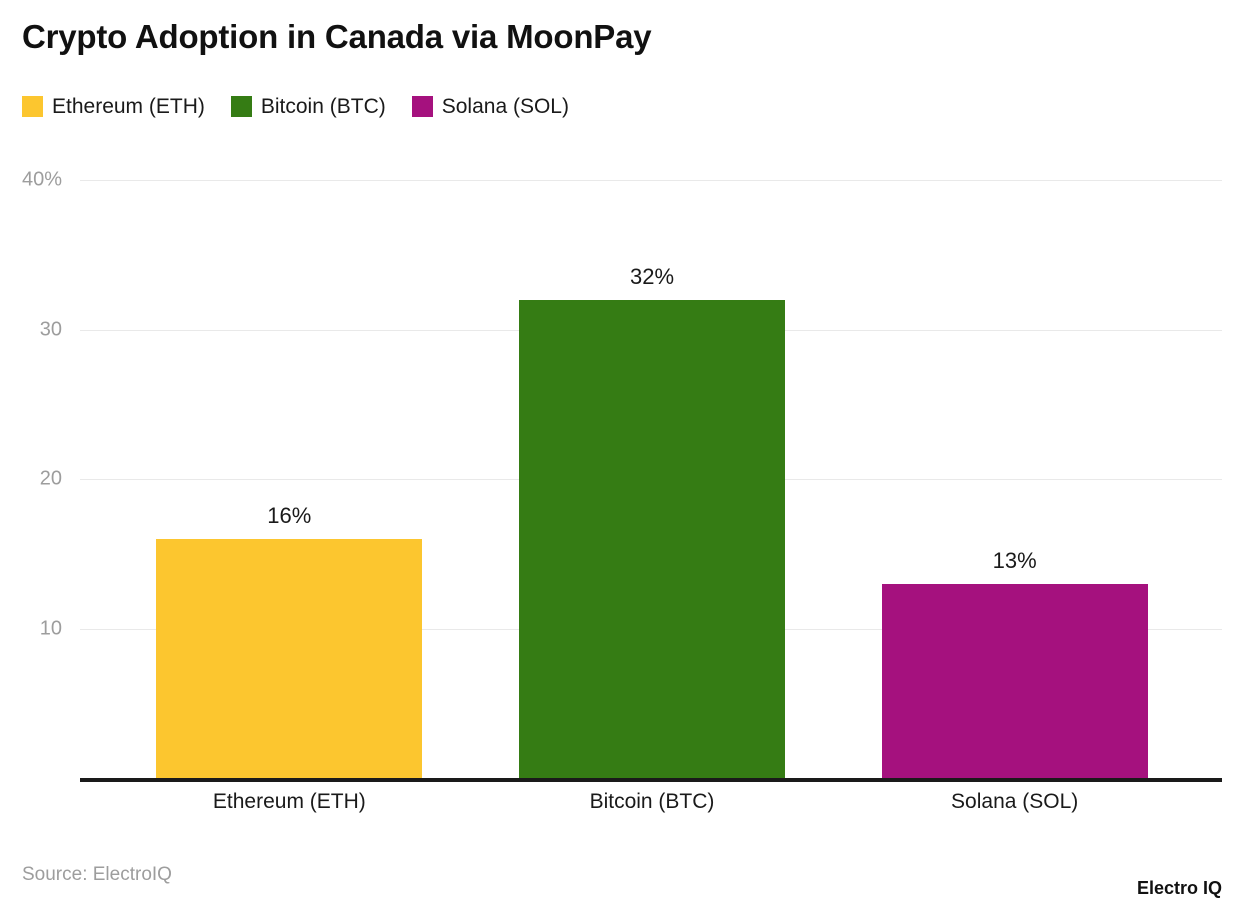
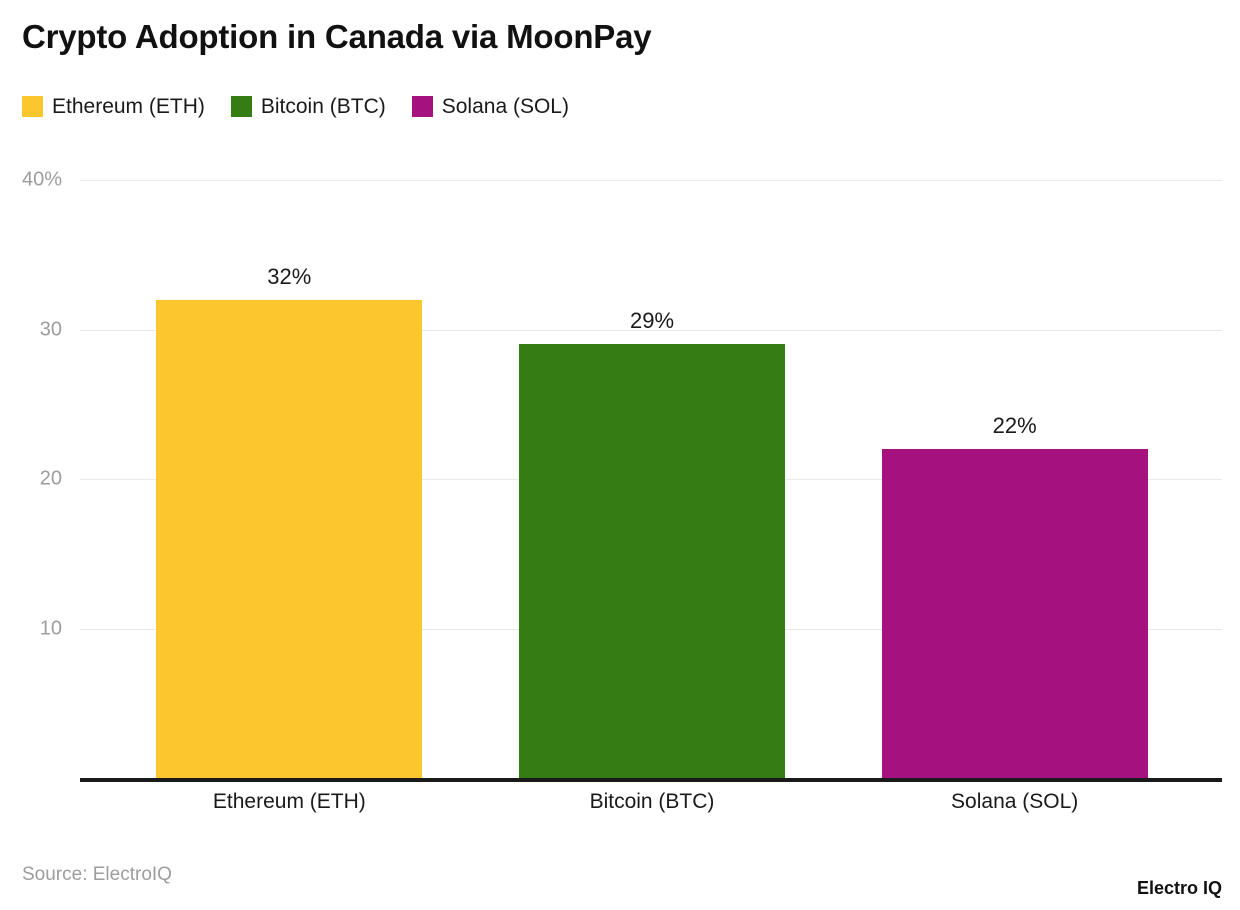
Ethereum (ETH): 16% -> 32%
Bitcoin (BTC): 32% -> 29%
Solana (SOL): 13% -> 22%
